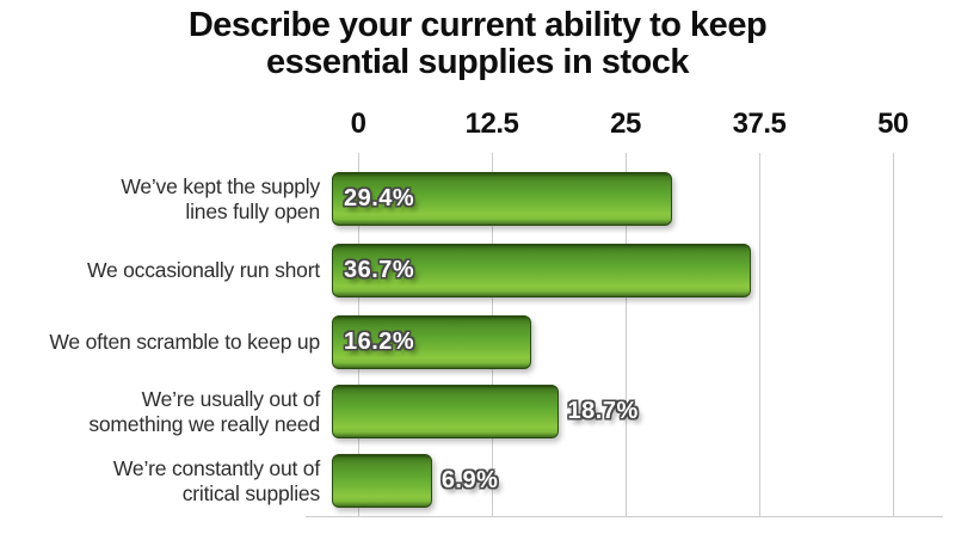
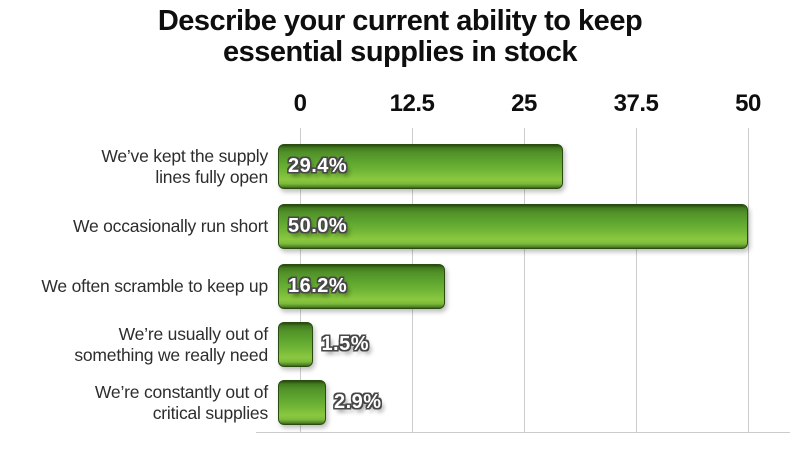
We occasionally run short: 36.7% -> 50.0%
We’re usually out of something we really need: 18.7% -> 1.5%
We’re constantly out of critical supplies: 6.9% -> 2.9%
